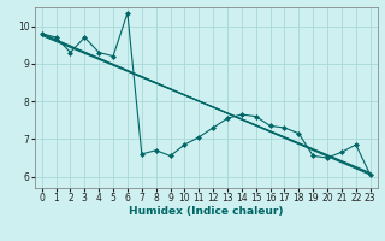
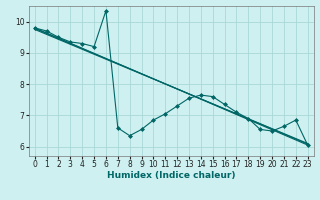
2: 9.30 -> 9.50
3: 9.70 -> 9.35
8: 6.70 -> 6.35
17: 7.30 -> 7.10
18: 7.15 -> 6.90
